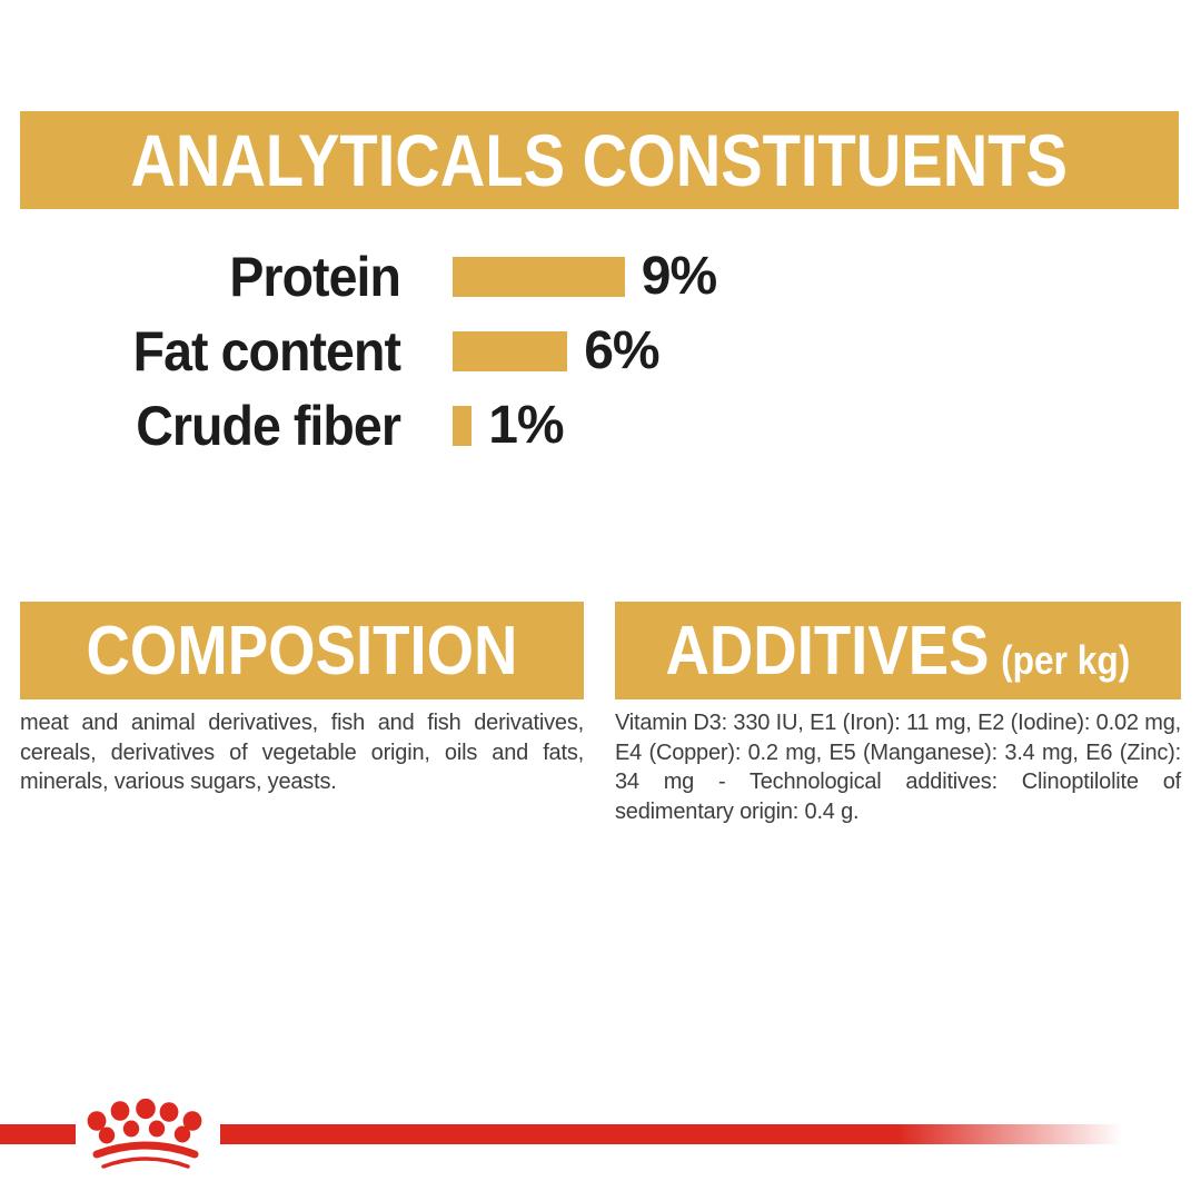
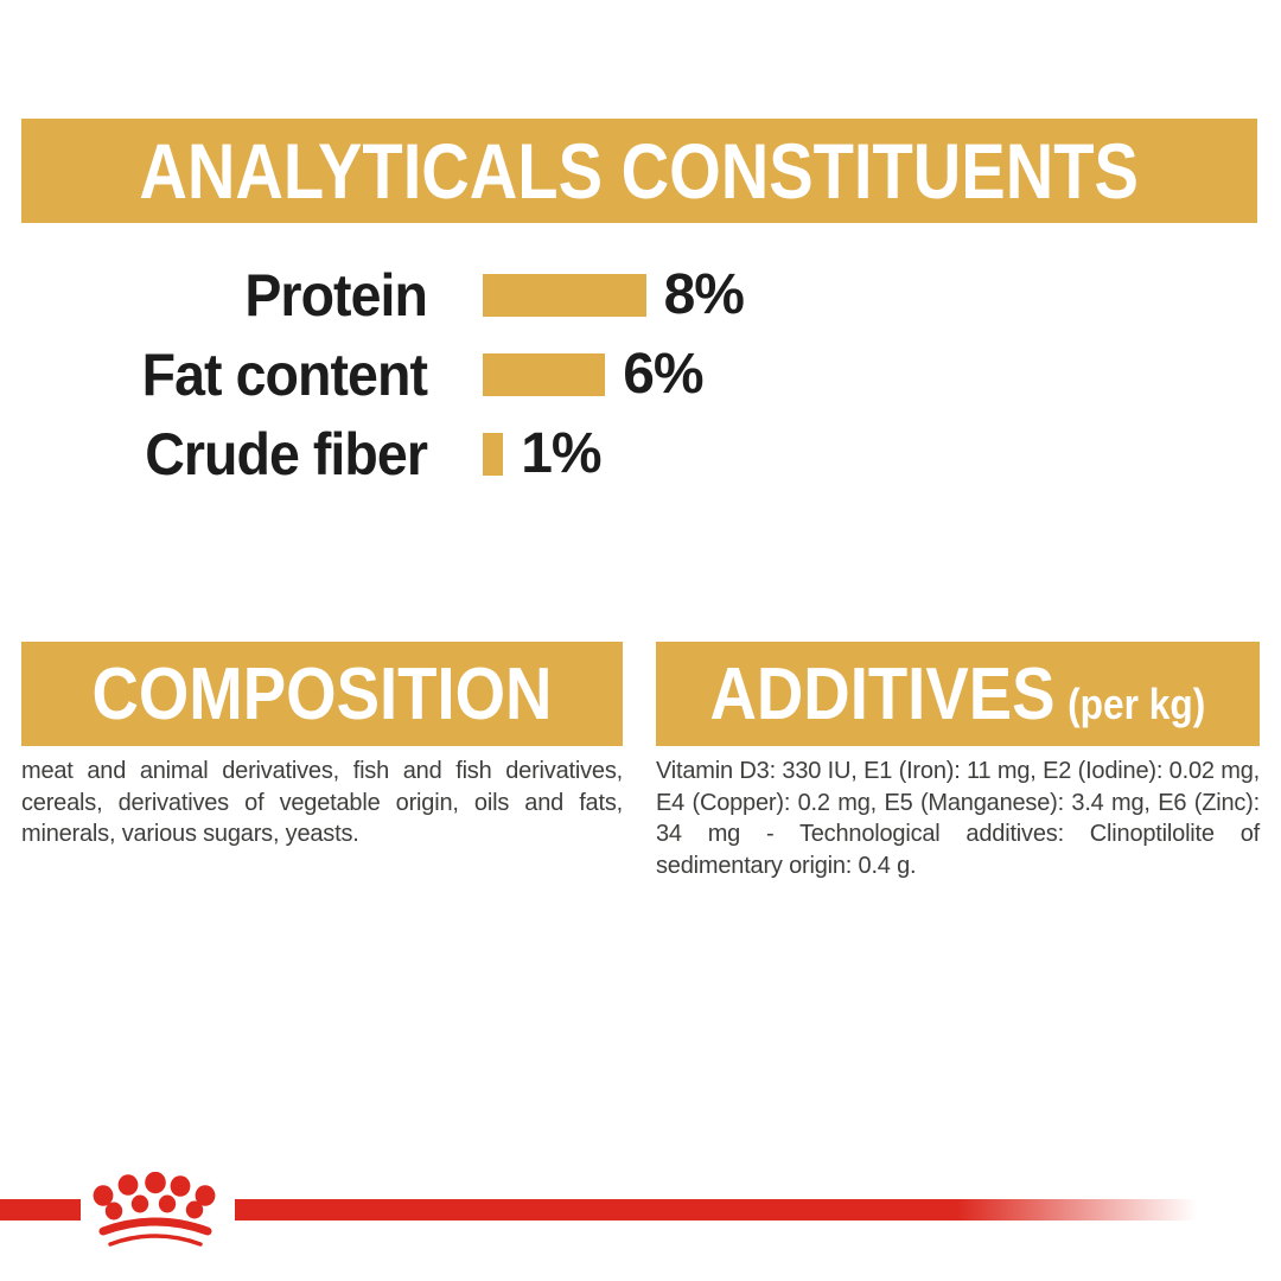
Protein: 9% -> 8%
